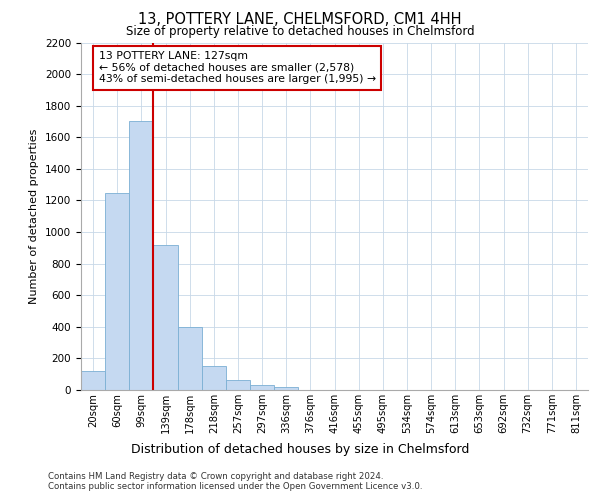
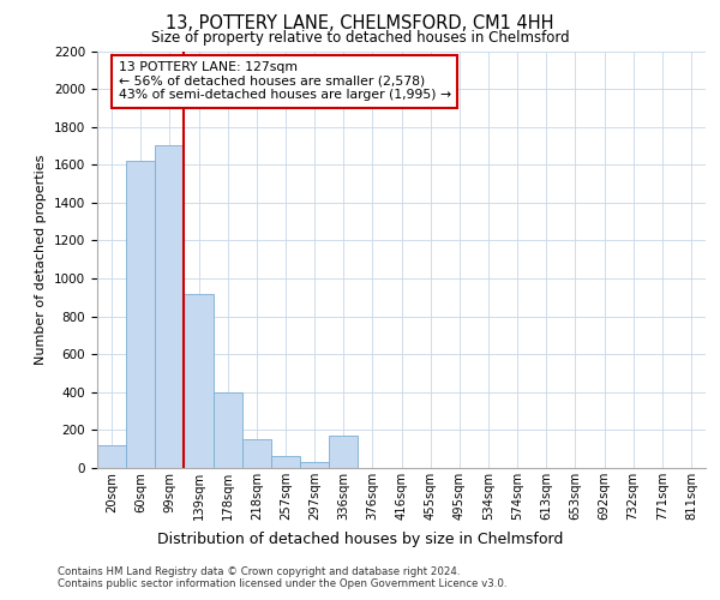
60sqm: 1250 -> 1620
336sqm: 20 -> 170
